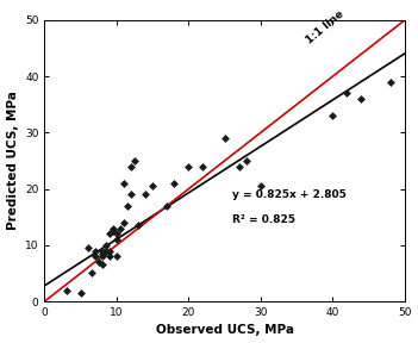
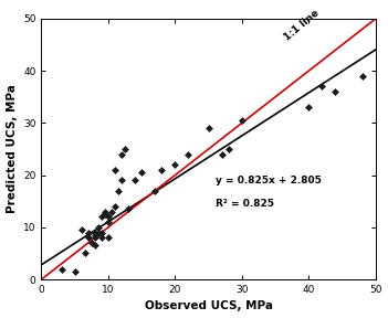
20: 24.0 -> 22.0
30: 20.5 -> 30.5
